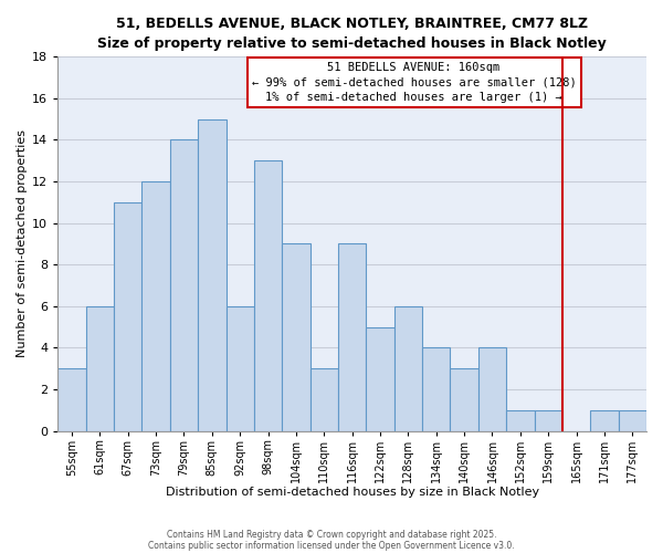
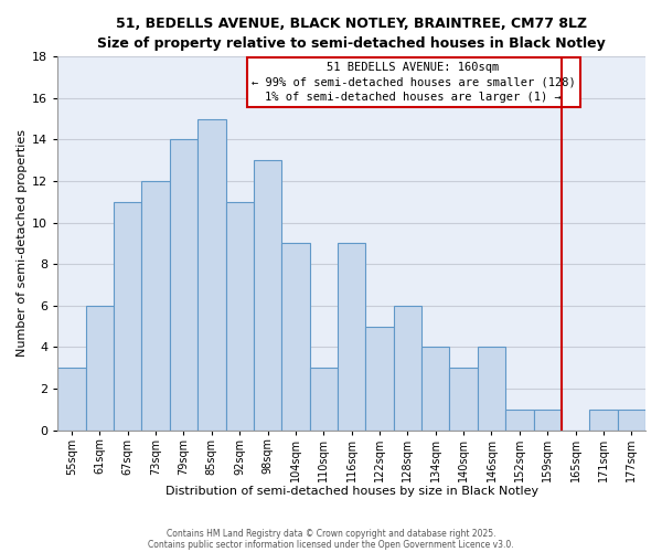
92sqm: 6 -> 11
